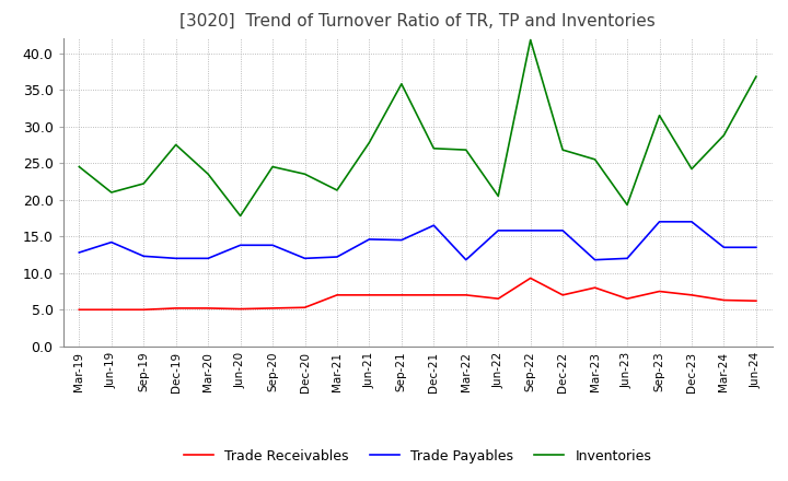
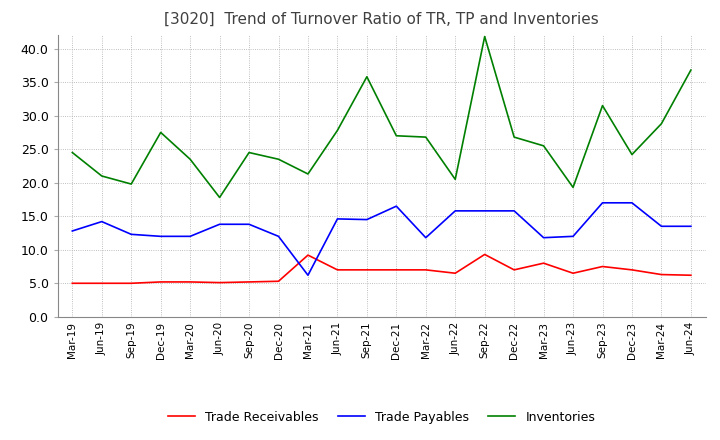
Inventories/Sep-19: 22.2 -> 19.8
Trade Receivables/Mar-21: 7.0 -> 9.2
Trade Payables/Mar-21: 12.2 -> 6.2
